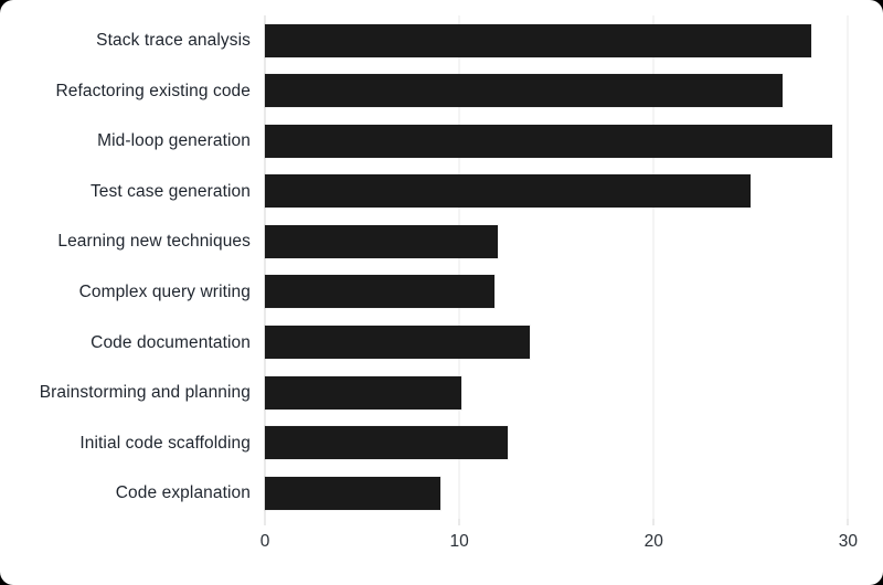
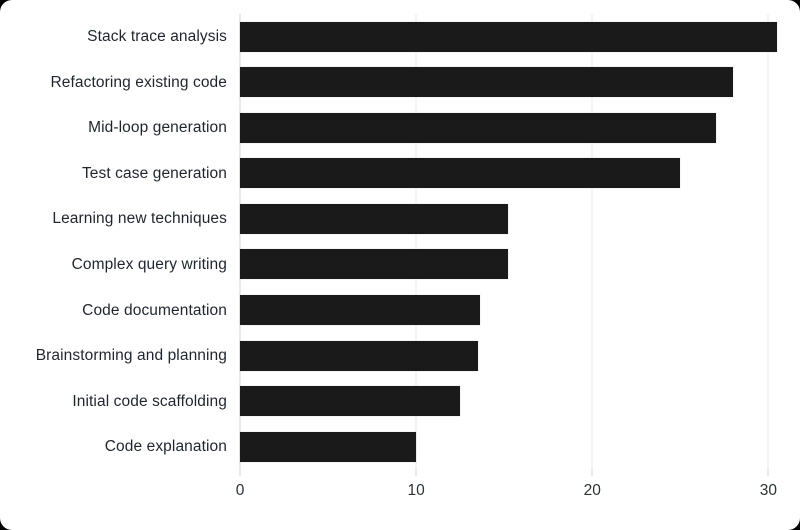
Stack trace analysis: 28.1 -> 30.5
Refactoring existing code: 26.6 -> 28.0
Mid-loop generation: 29.2 -> 27.0
Learning new techniques: 12.0 -> 15.2
Complex query writing: 11.8 -> 15.2
Brainstorming and planning: 10.1 -> 13.5
Code explanation: 9.0 -> 10.0
